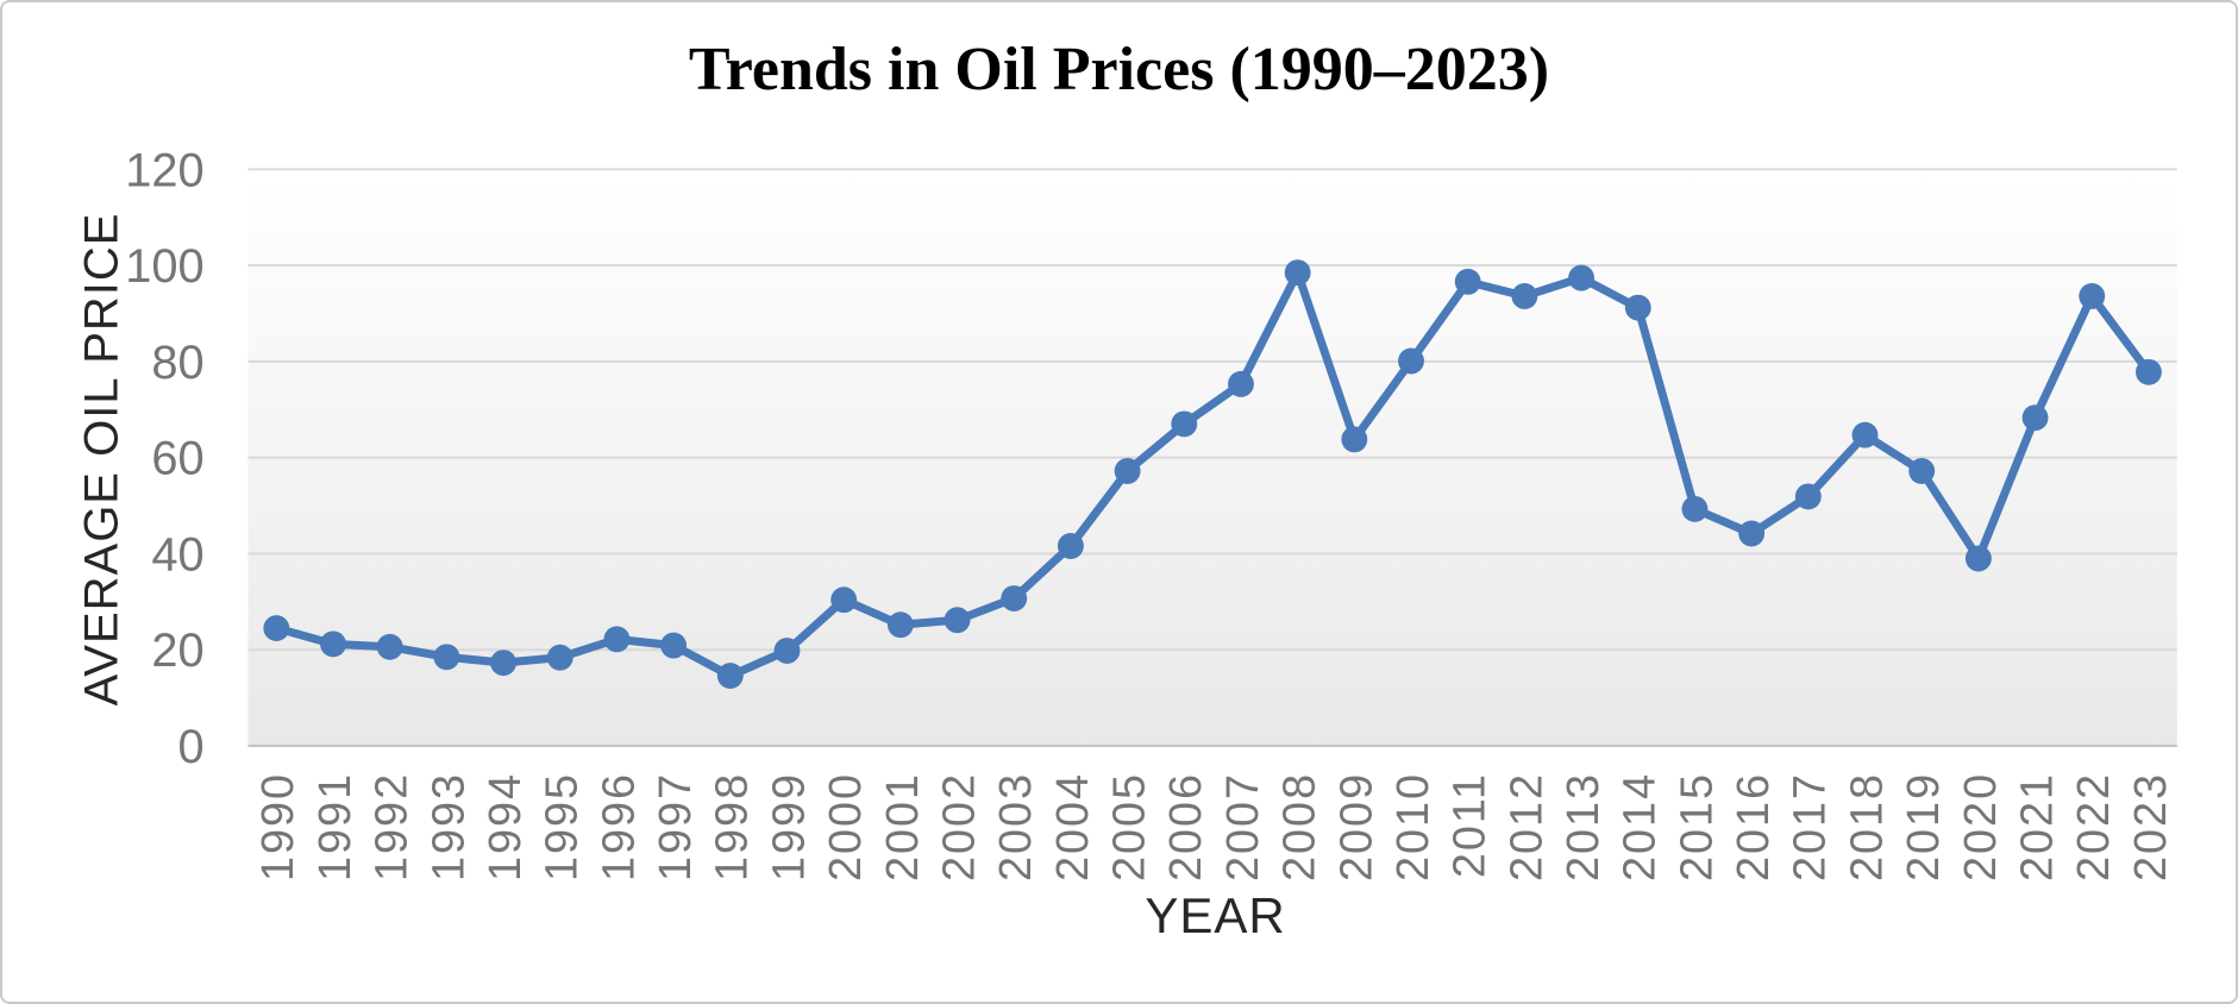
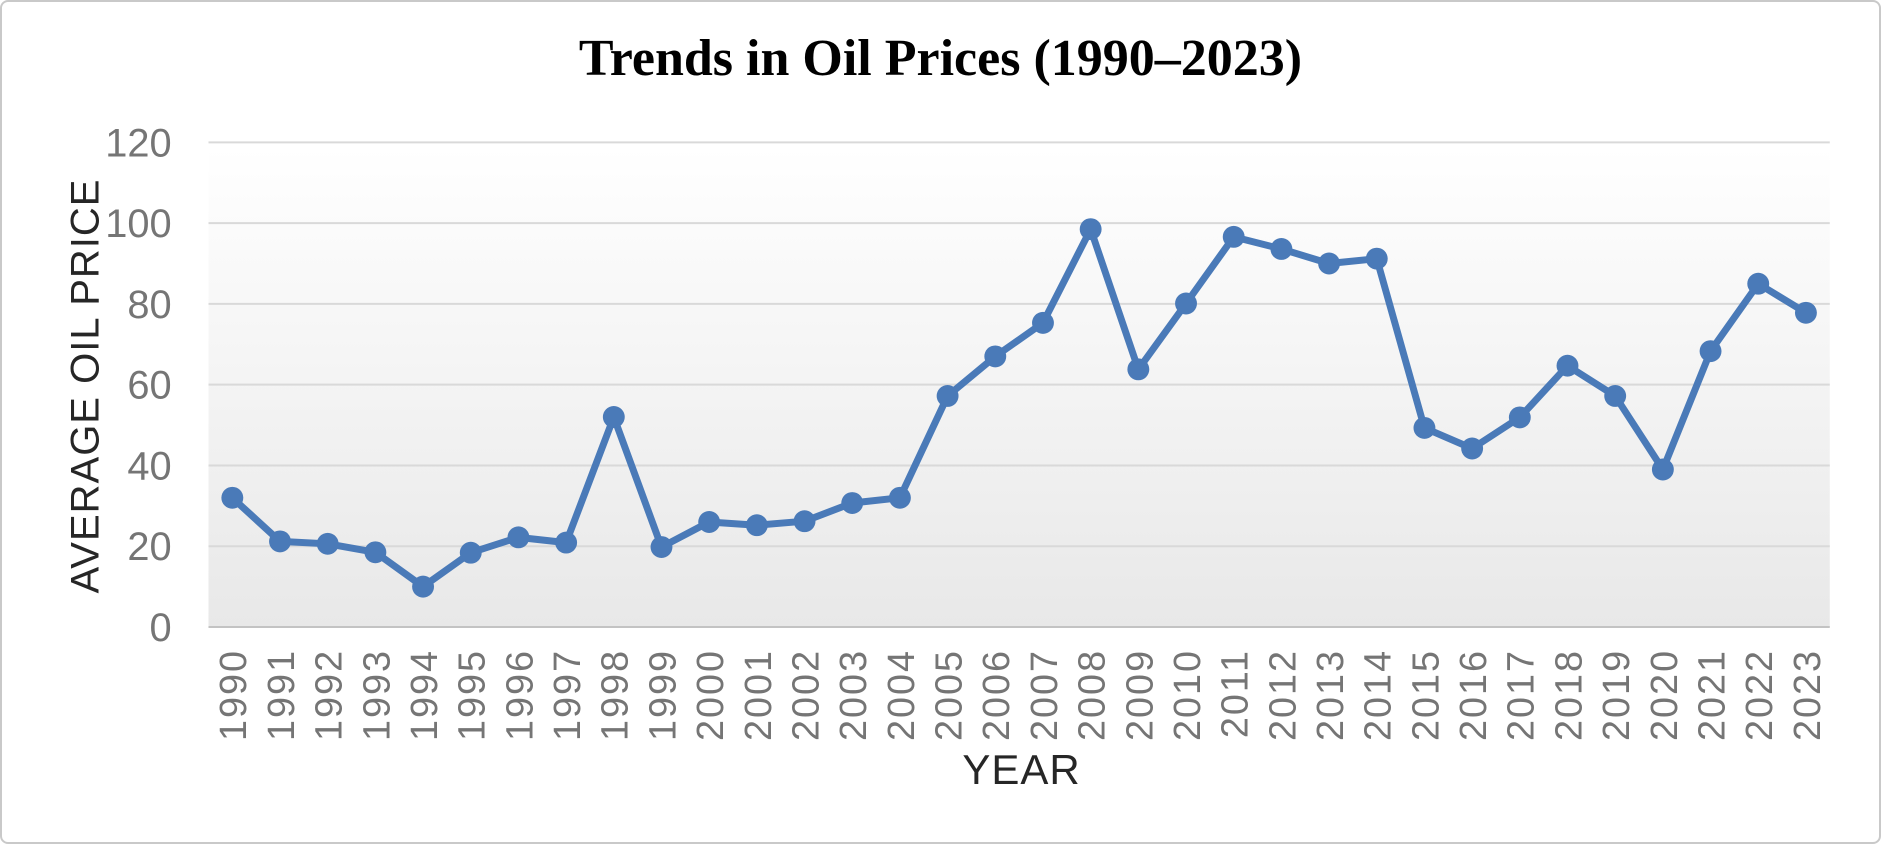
1990: 24 -> 32
1994: 17 -> 10
1998: 15 -> 52
2000: 30 -> 26
2004: 42 -> 32
2013: 97 -> 90
2022: 94 -> 85
